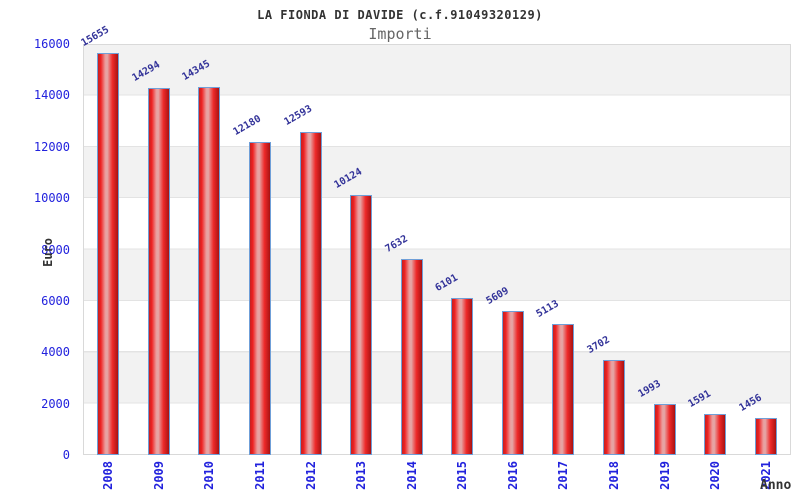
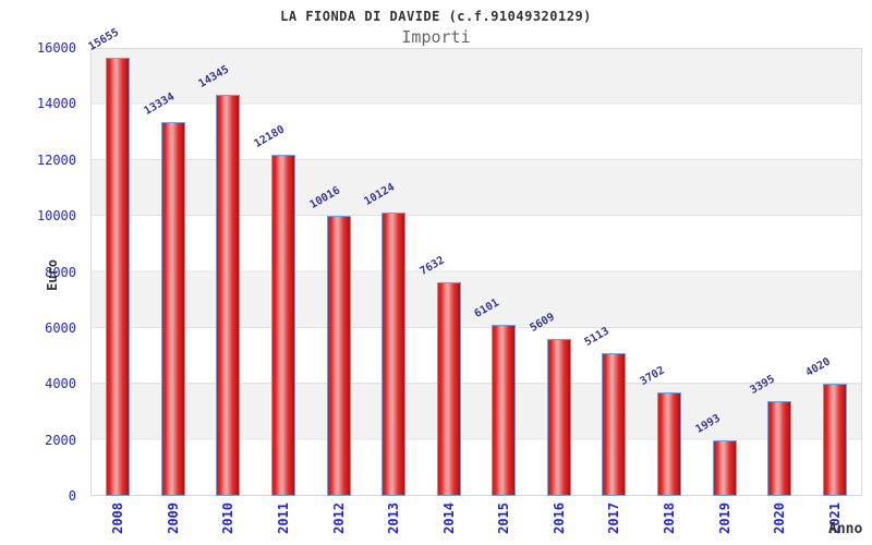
2009: 14294 -> 13334
2012: 12593 -> 10016
2020: 1591 -> 3395
2021: 1456 -> 4020
